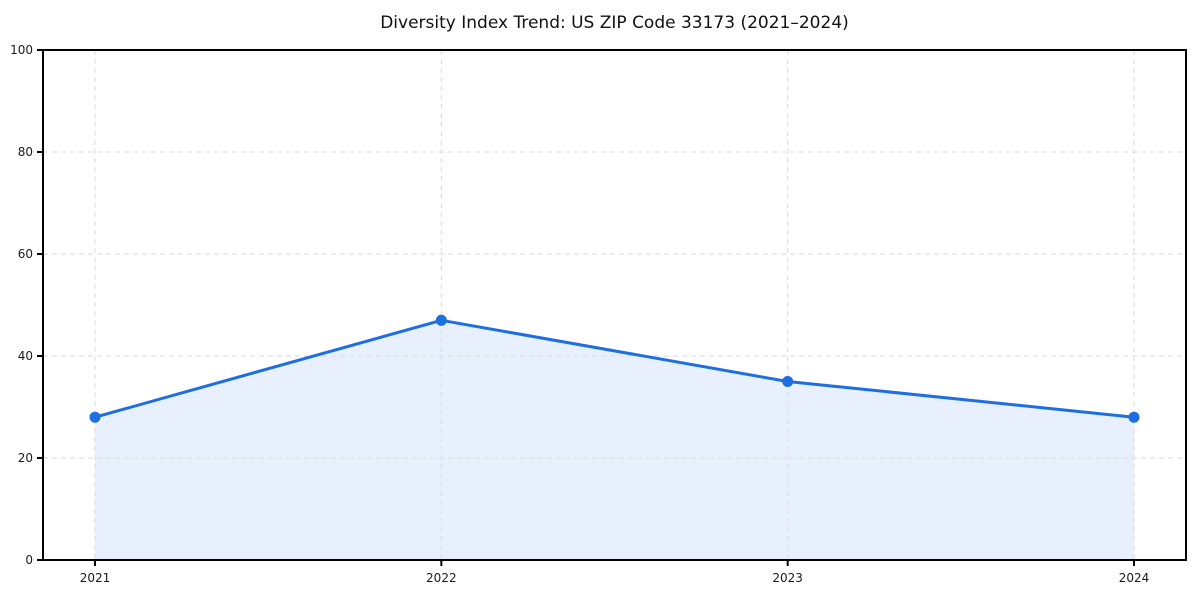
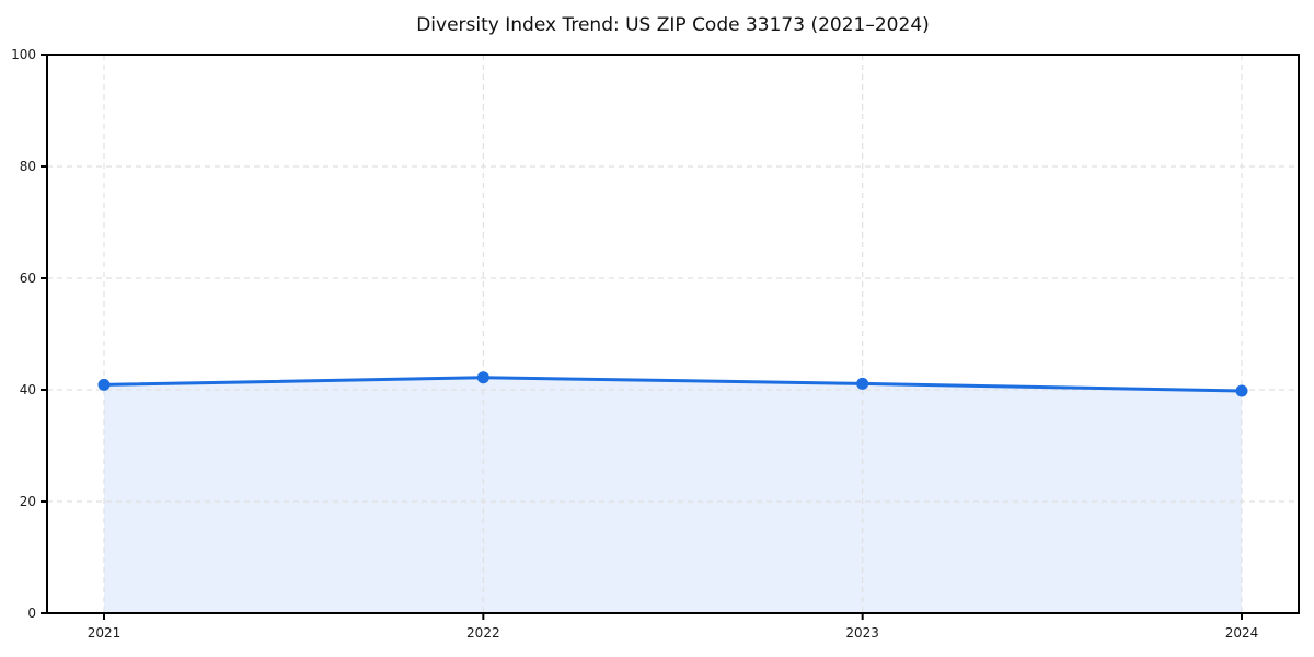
2021: 28 -> 41
2022: 47 -> 42
2023: 35 -> 41
2024: 28 -> 40
